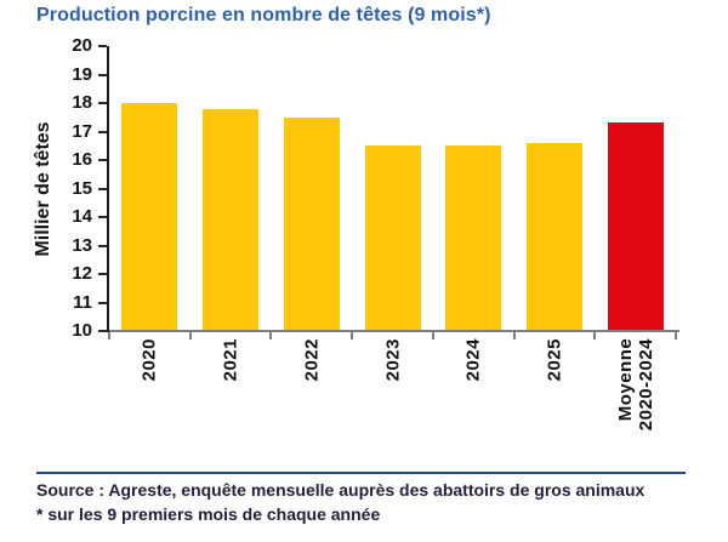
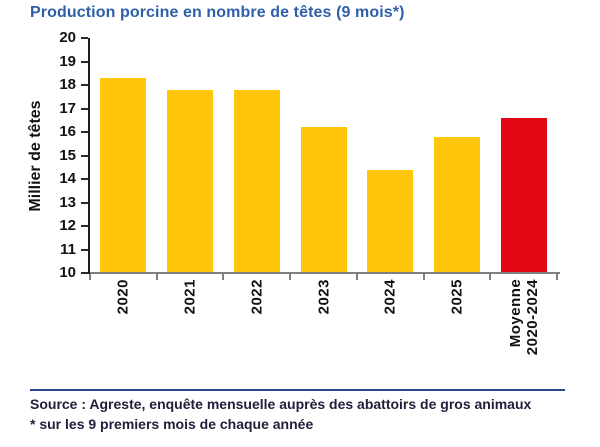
2020: 18.0 -> 18.3
2022: 17.5 -> 17.8
2023: 16.5 -> 16.2
2024: 16.5 -> 14.4
2025: 16.6 -> 15.8
Moyenne 2020-2024: 17.3 -> 16.6
